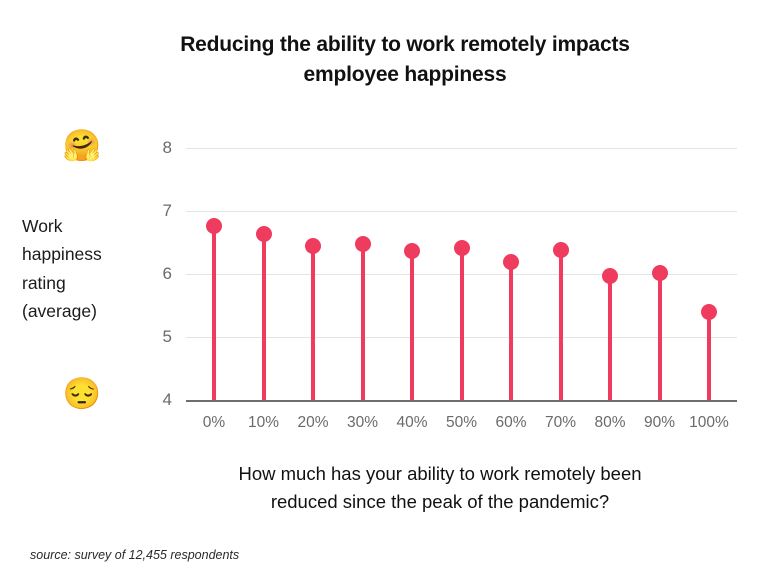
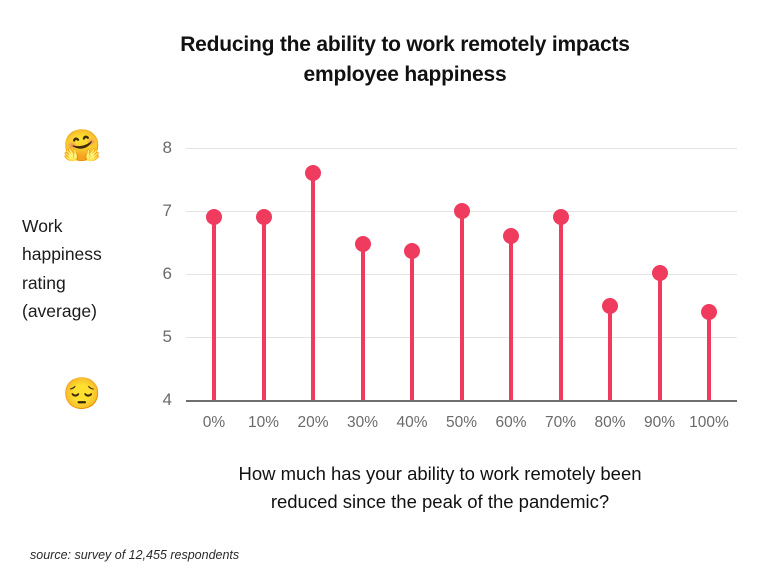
0%: 6.8 -> 6.9
10%: 6.6 -> 6.9
20%: 6.5 -> 7.6
50%: 6.4 -> 7.0
60%: 6.2 -> 6.6
70%: 6.4 -> 6.9
80%: 6.0 -> 5.5
